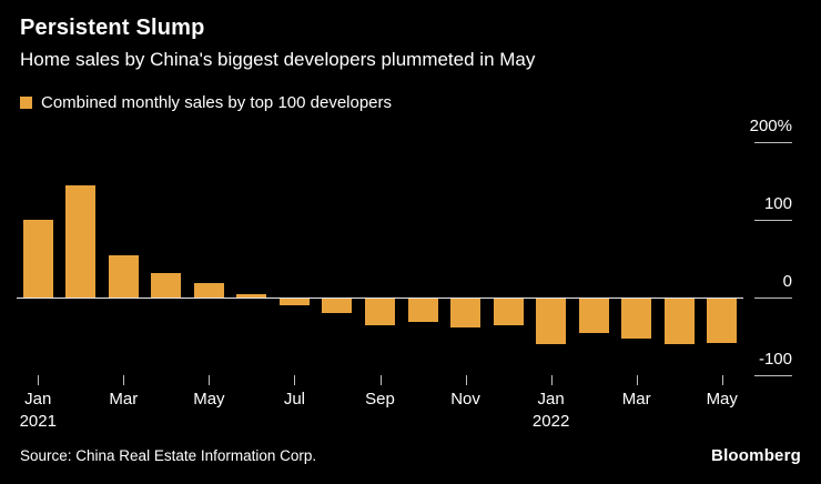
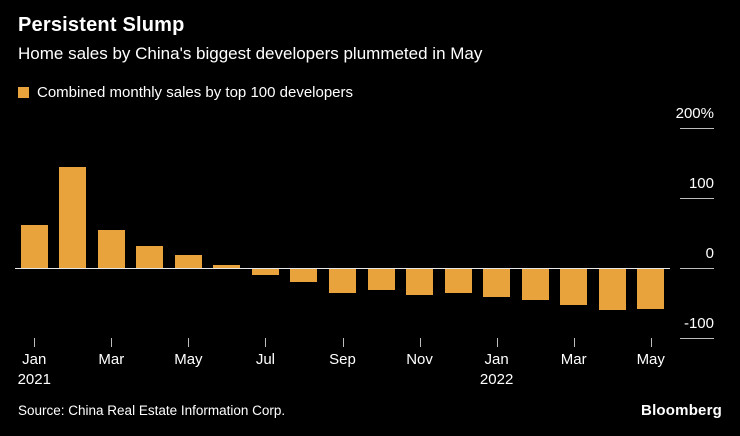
Jan 2021: 100% -> 60%
Jan 2022: -60% -> -40%
